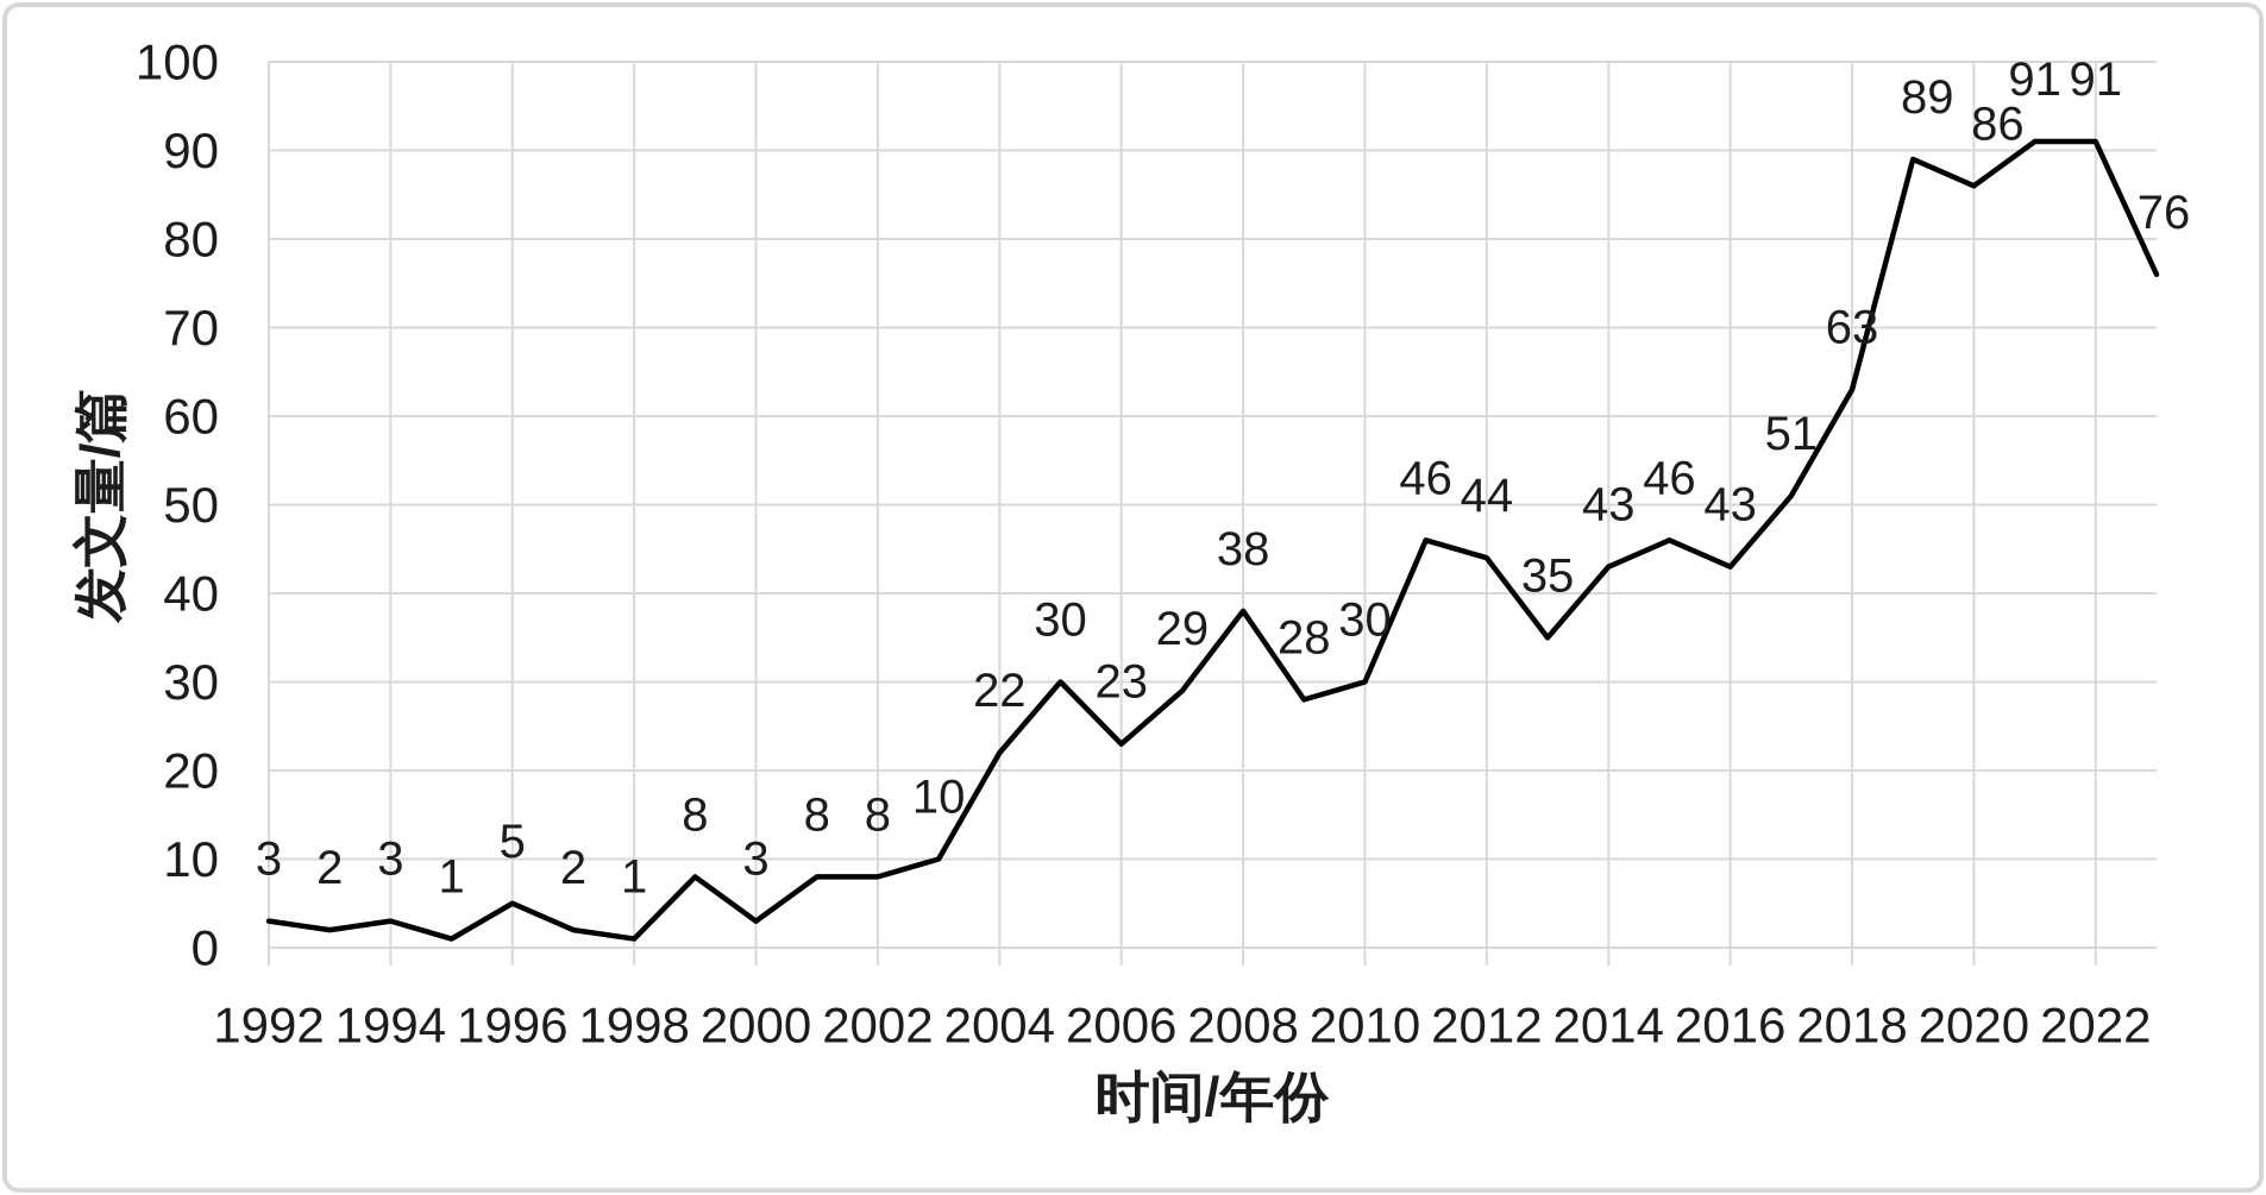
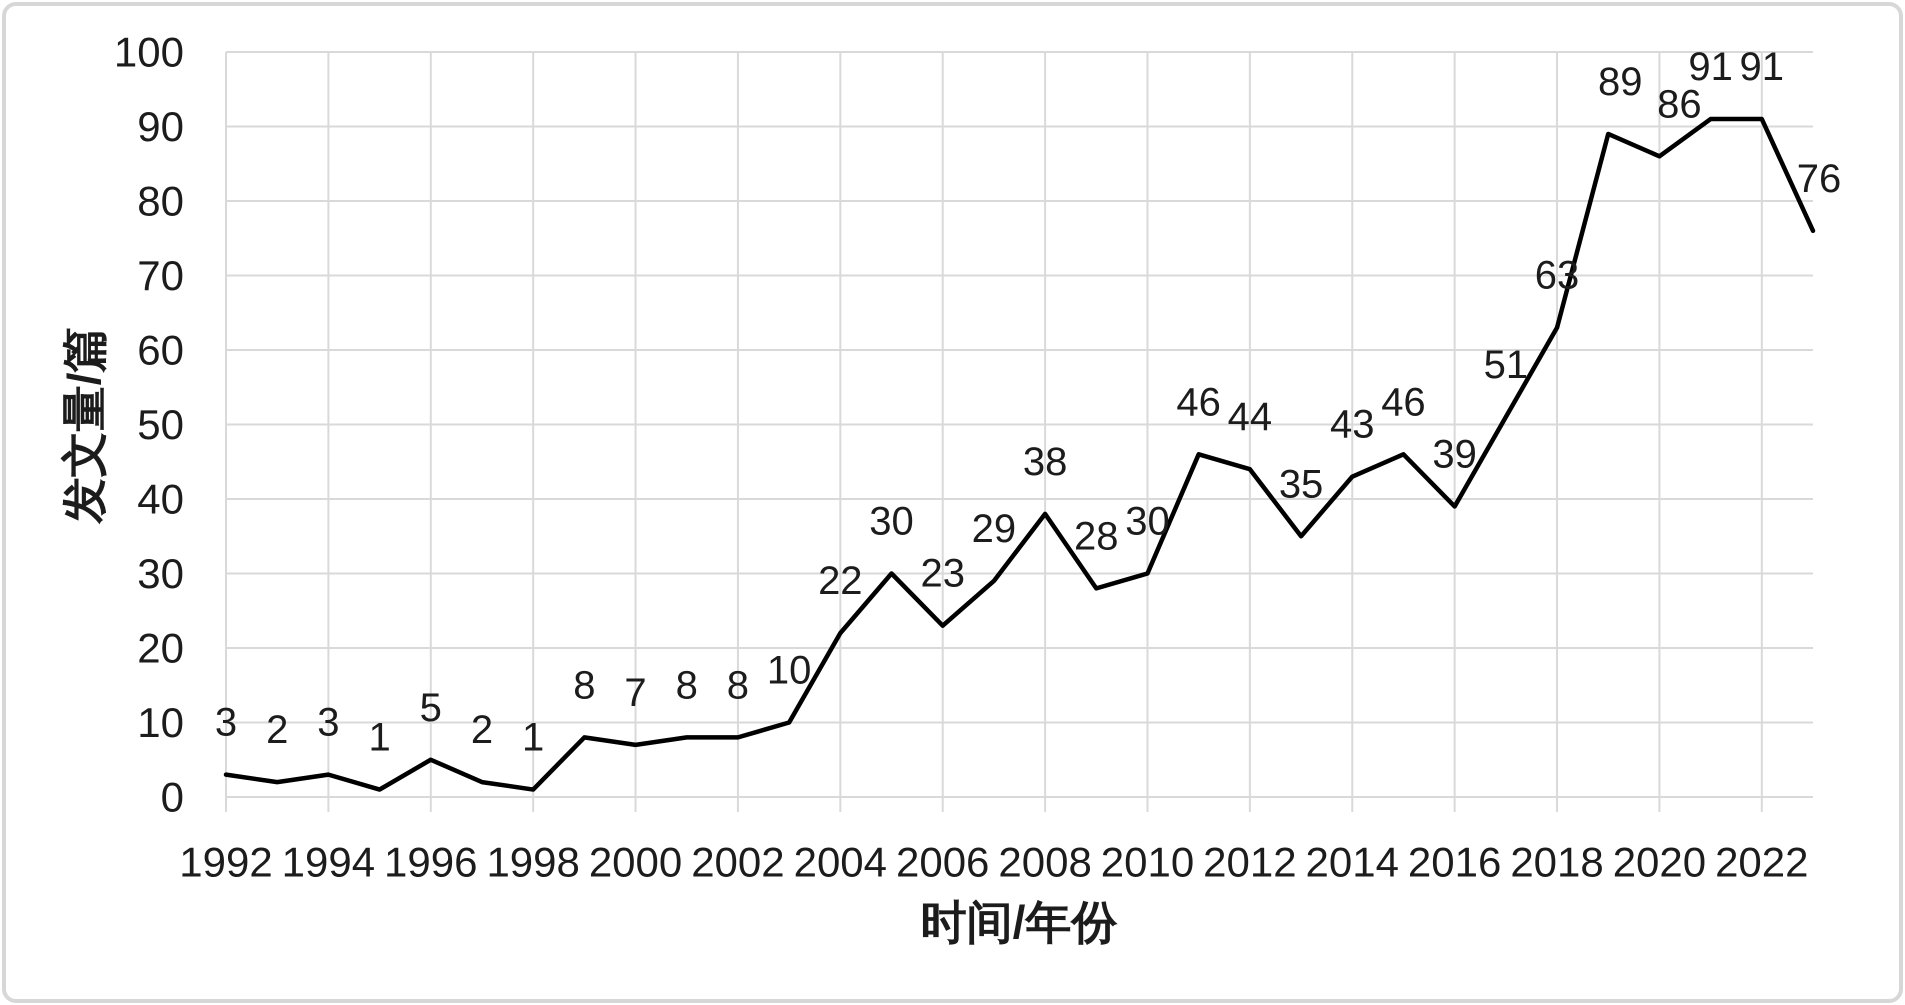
2000: 3 -> 7
2016: 43 -> 39
